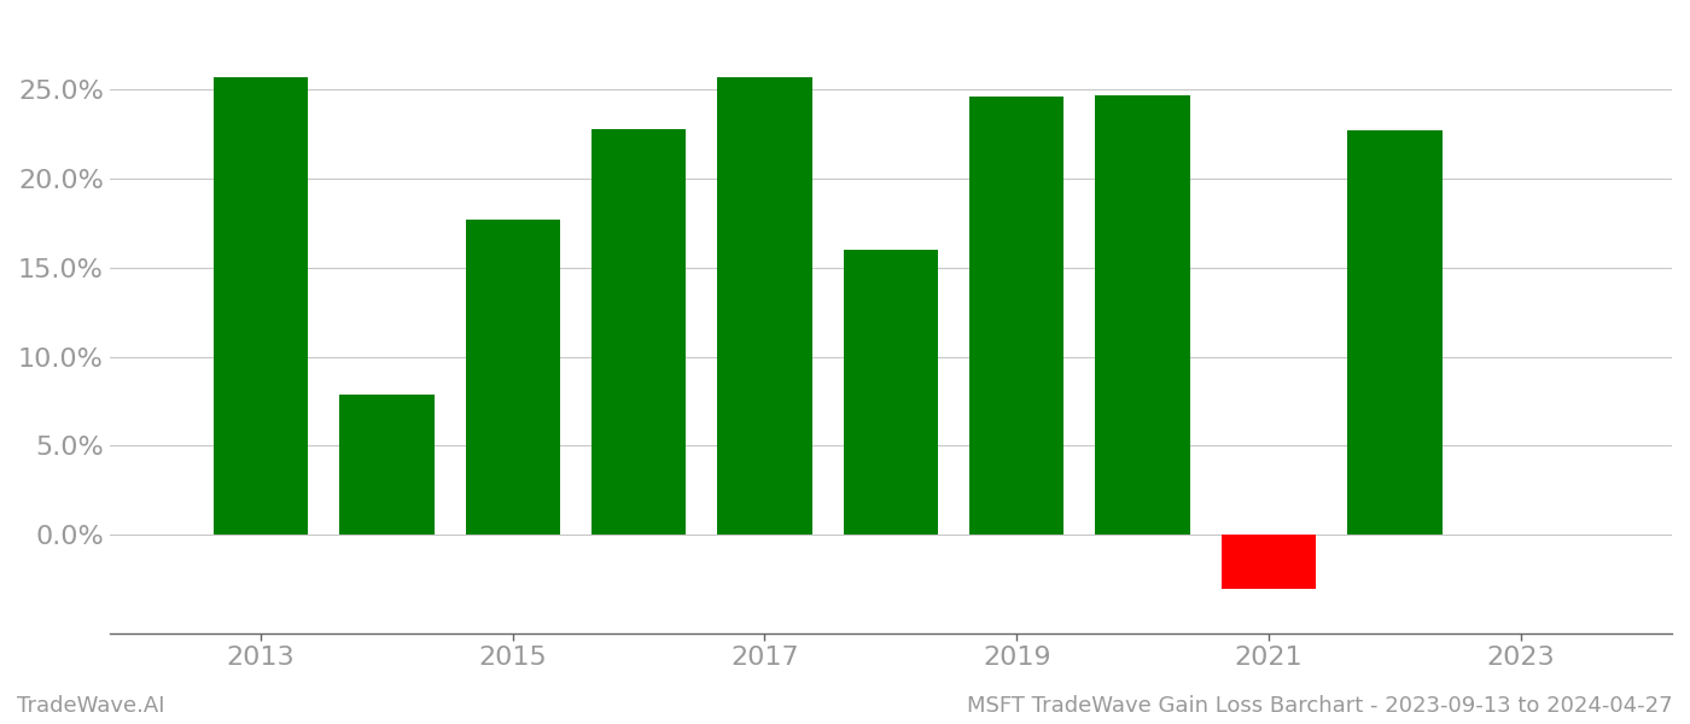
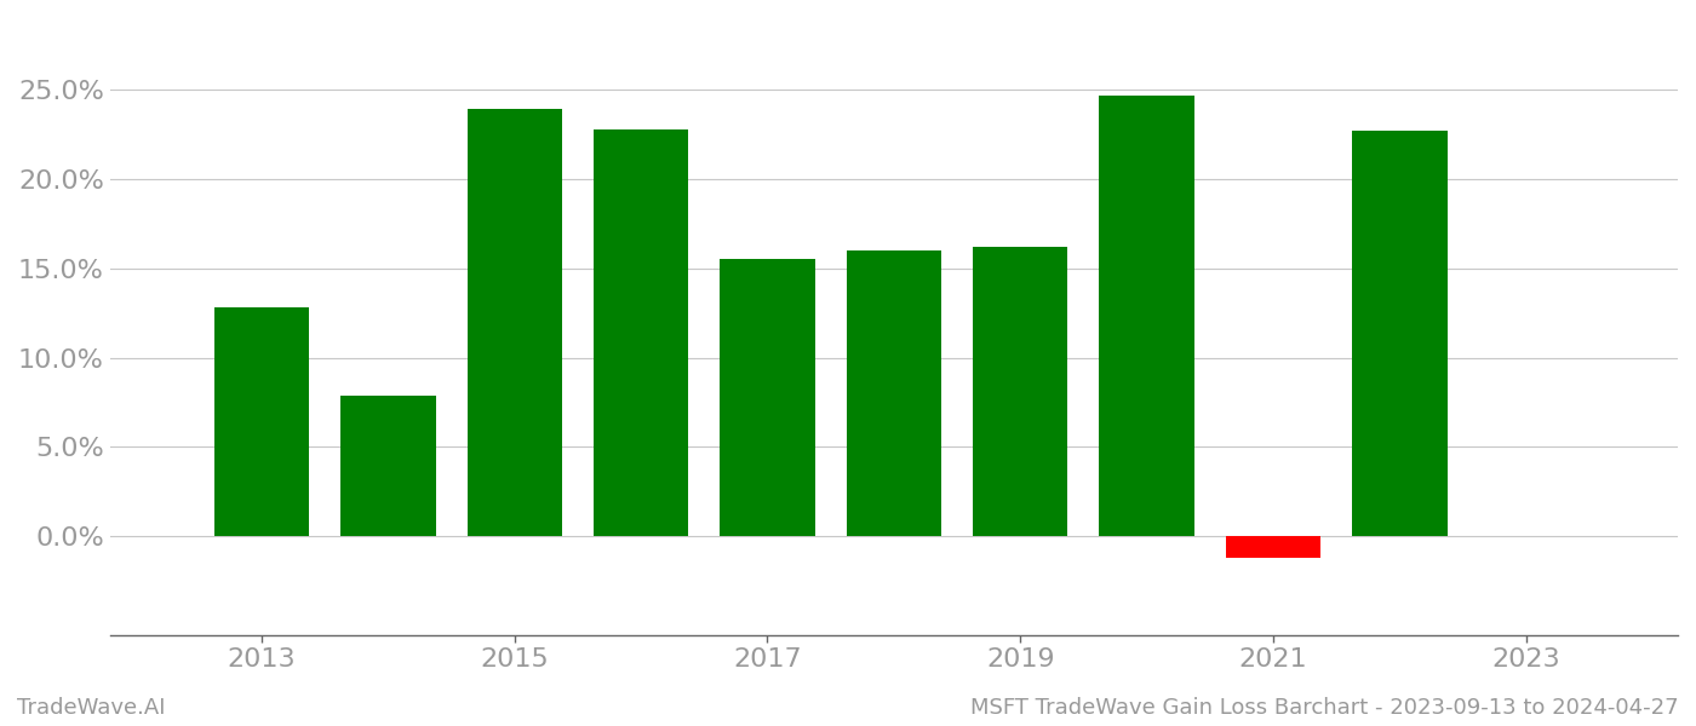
2013: 25.7% -> 12.8%
2015: 17.7% -> 23.9%
2017: 25.7% -> 15.5%
2019: 24.6% -> 16.2%
2021: -3.0% -> -1.2%
